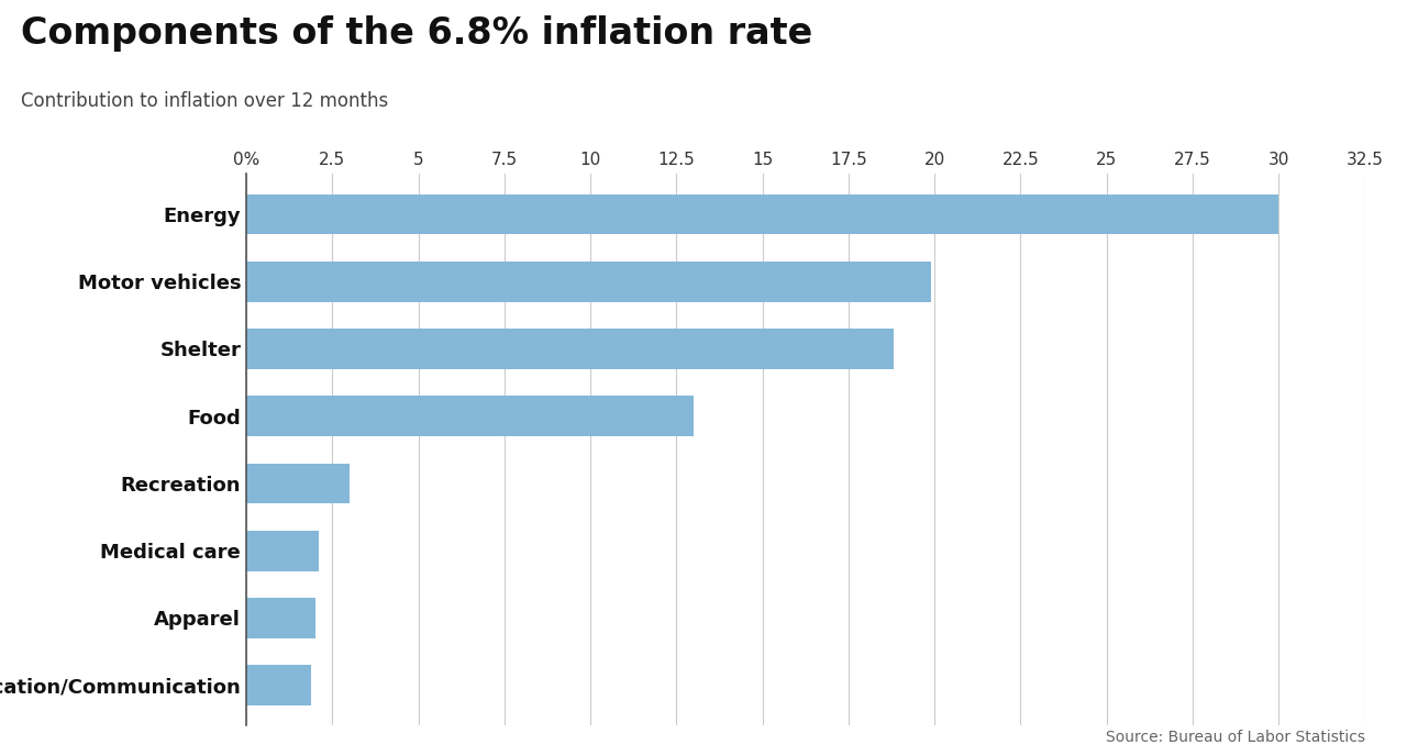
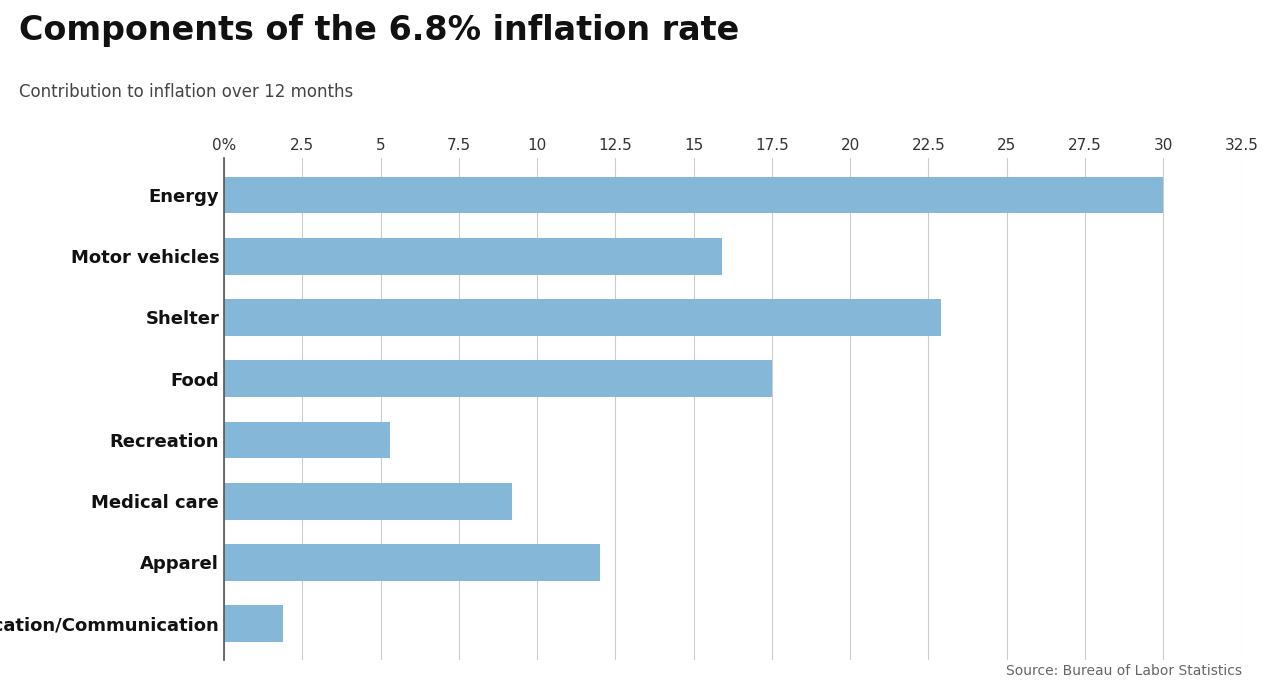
Motor vehicles: 19.9 -> 15.9
Shelter: 18.8 -> 22.9
Food: 13.0 -> 17.5
Recreation: 3.0 -> 5.3
Medical care: 2.1 -> 9.2
Apparel: 2.0 -> 12.0
